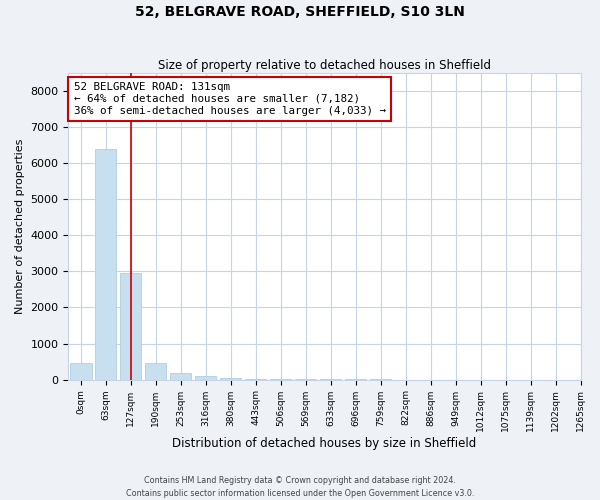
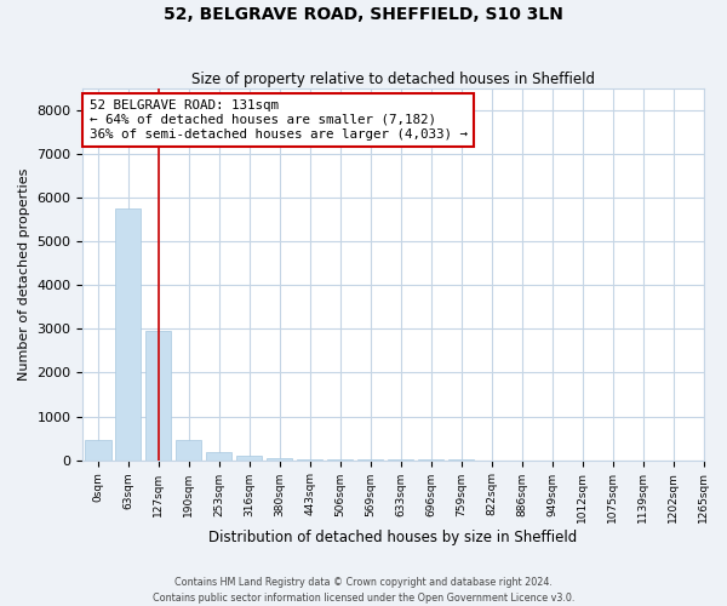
63sqm: 6400 -> 5750
